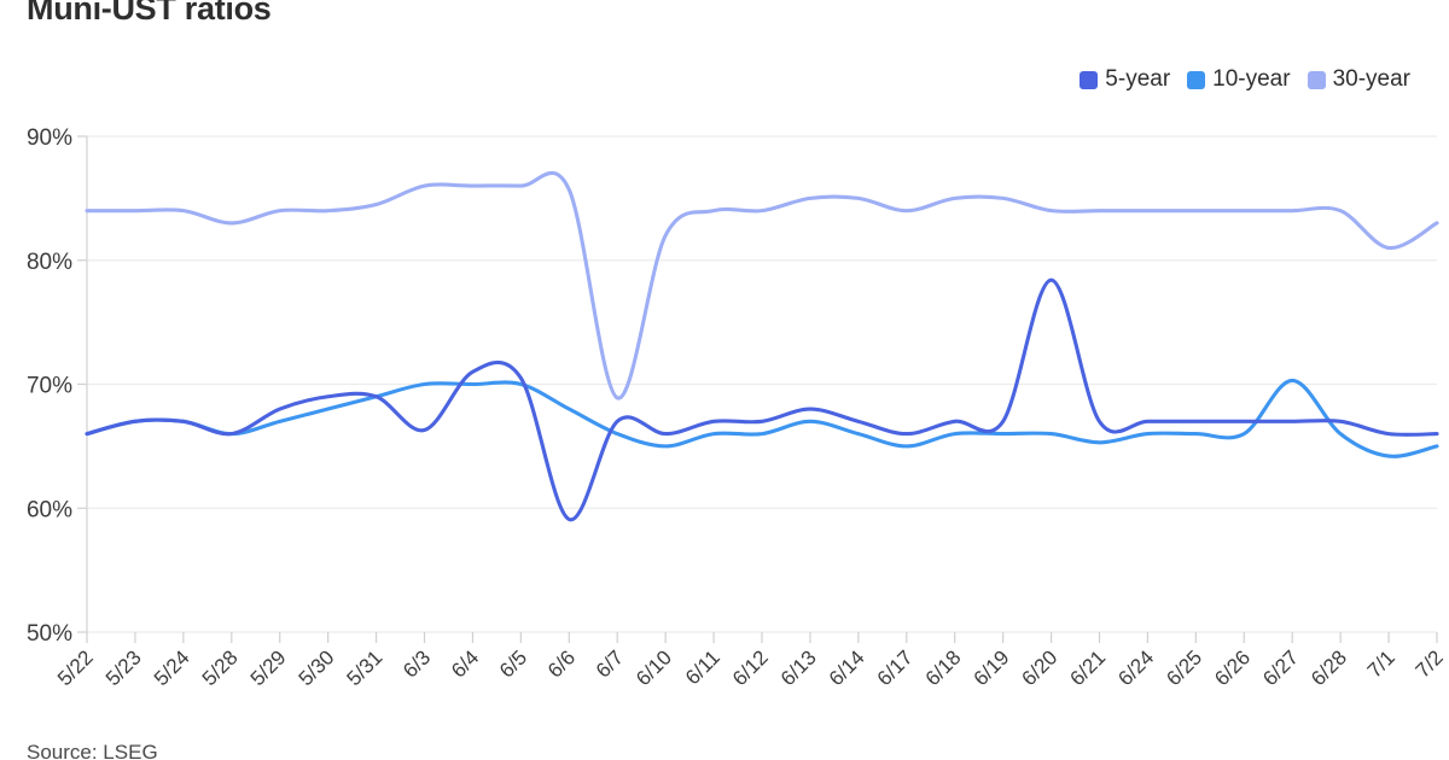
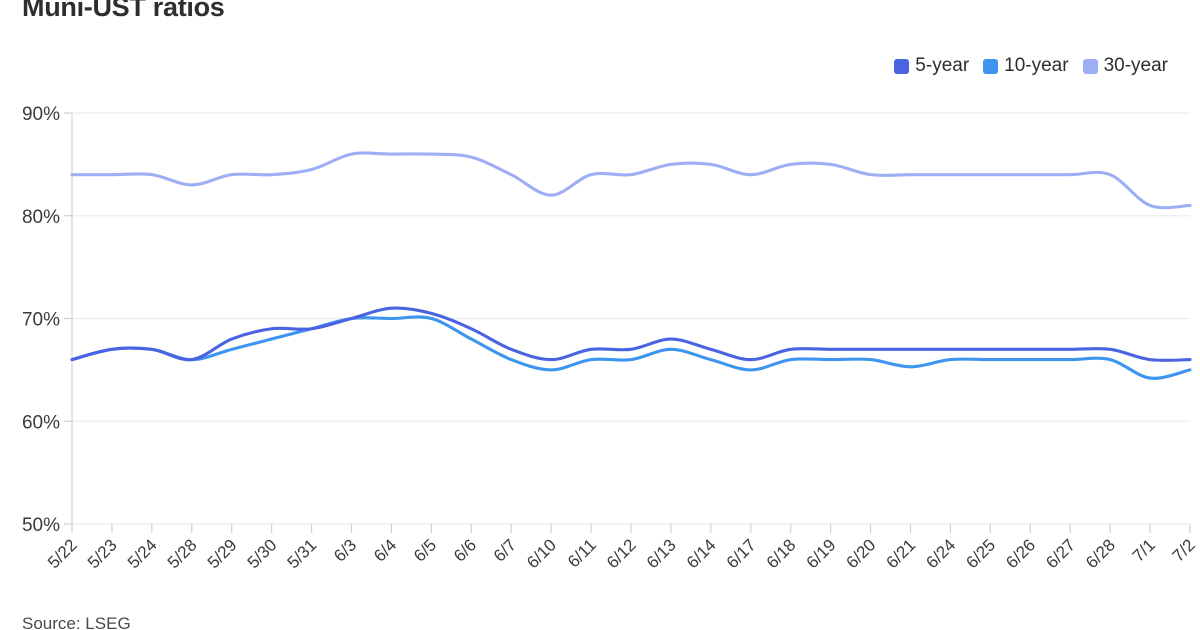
5-year/6/3: 66.3% -> 70.0%
5-year/6/6: 59.1% -> 69.0%
30-year/6/7: 68.9% -> 84.0%
5-year/6/20: 78.4% -> 67.0%
10-year/6/27: 70.3% -> 66.0%
30-year/7/2: 83.0% -> 81.0%
